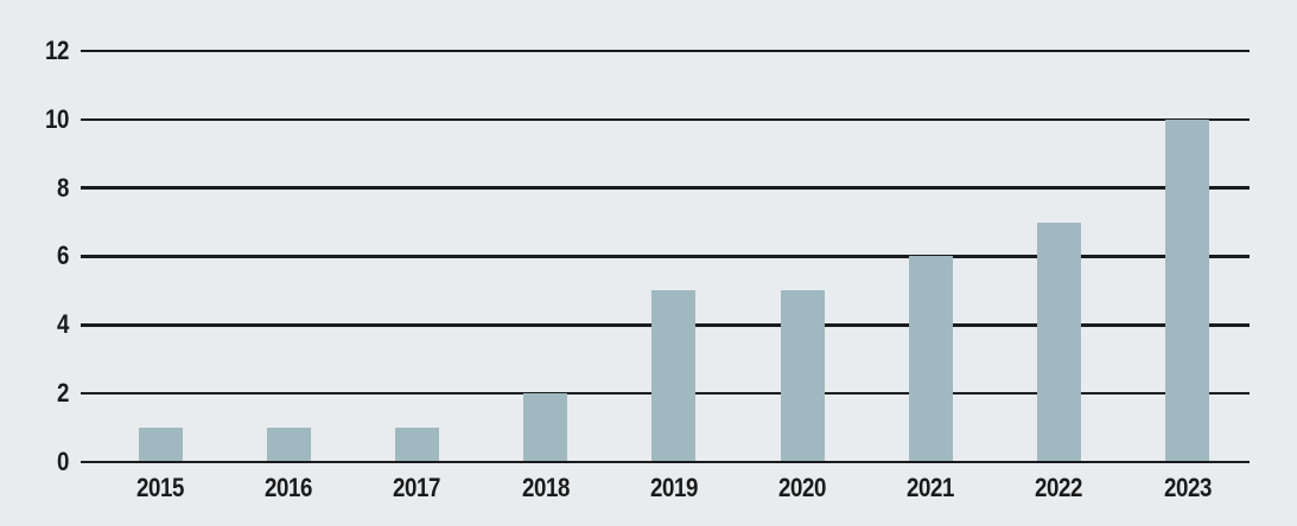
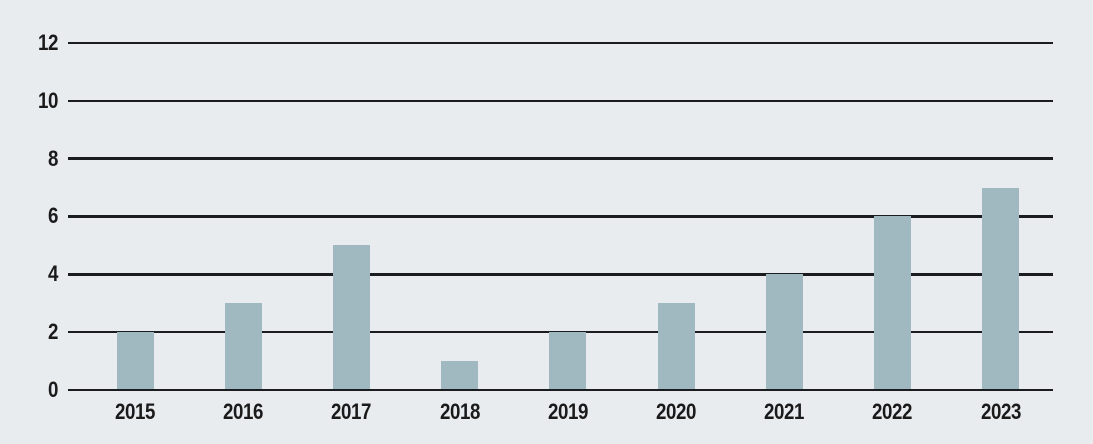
2015: 1 -> 2
2016: 1 -> 3
2017: 1 -> 5
2018: 2 -> 1
2019: 5 -> 2
2020: 5 -> 3
2021: 6 -> 4
2022: 7 -> 6
2023: 10 -> 7
